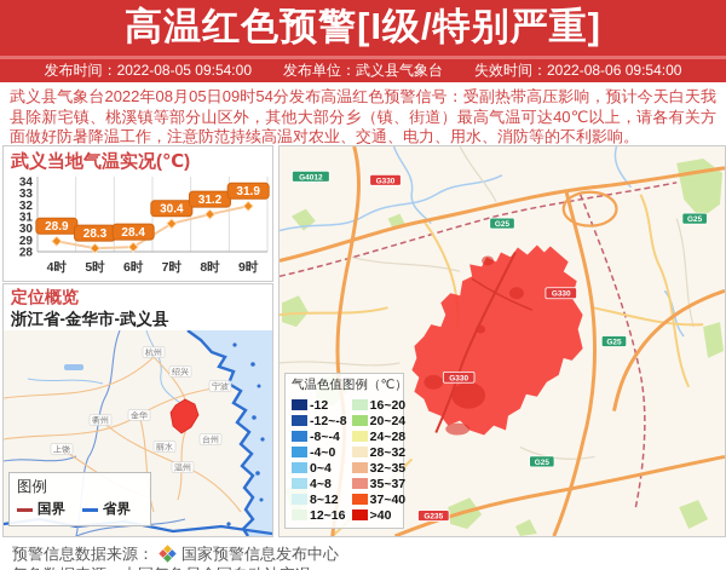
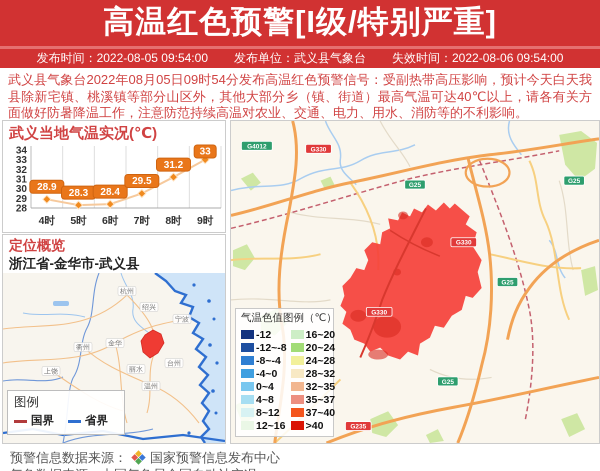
7时: 30.4 -> 29.5
9时: 31.9 -> 33
